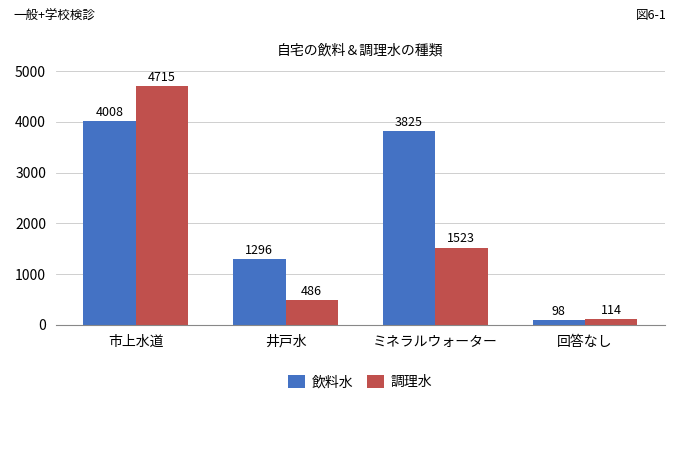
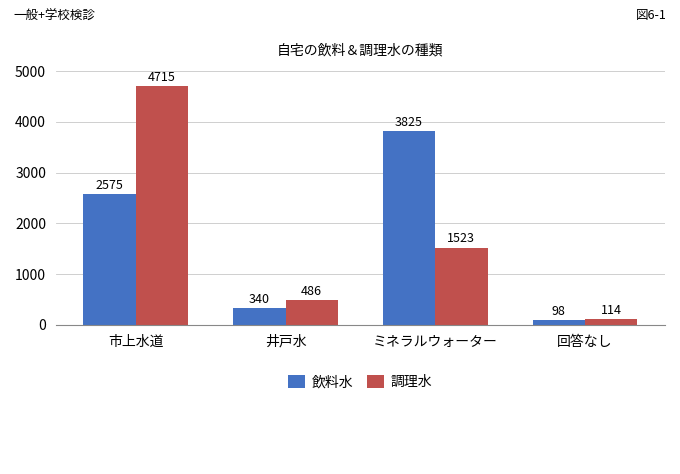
飲料水/市上水道: 4008 -> 2575
飲料水/井戸水: 1296 -> 340
